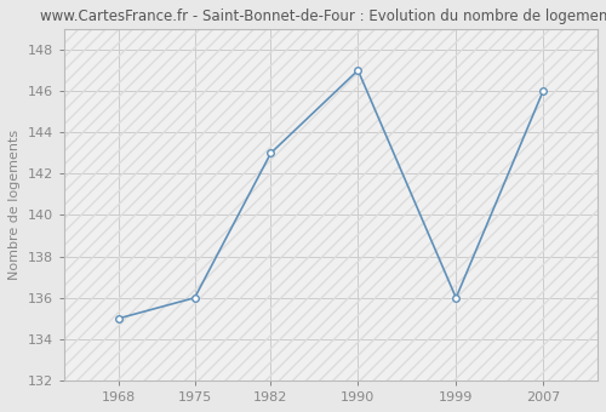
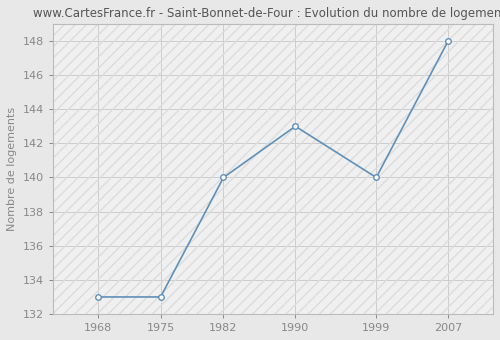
1968: 135 -> 133
1975: 136 -> 133
1982: 143 -> 140
1990: 147 -> 143
1999: 136 -> 140
2007: 146 -> 148
